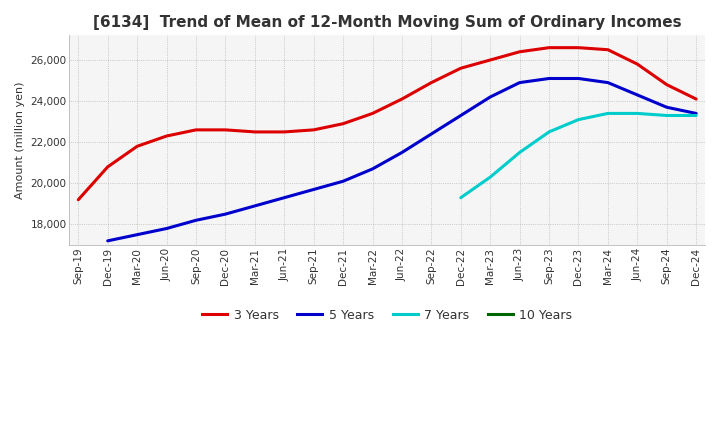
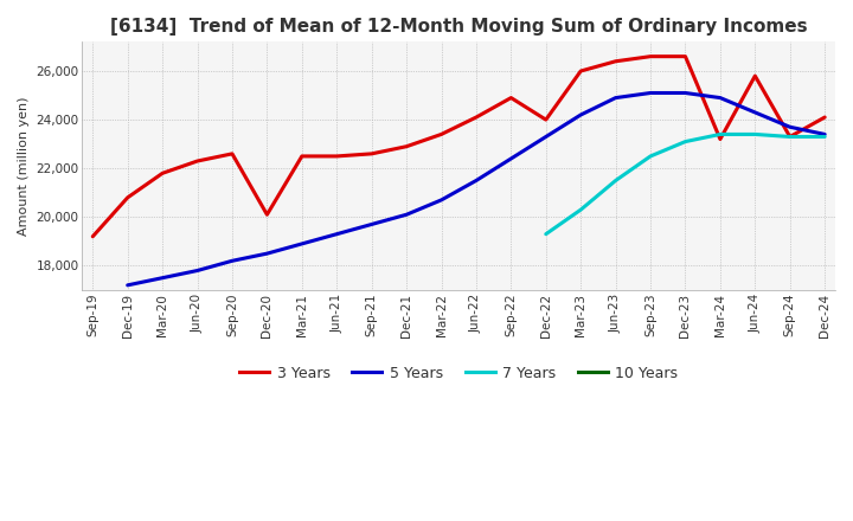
3 Years/Dec-20: 22,600 -> 20,100
3 Years/Dec-22: 25,600 -> 24,000
3 Years/Mar-24: 26,500 -> 23,200
3 Years/Sep-24: 24,800 -> 23,300
